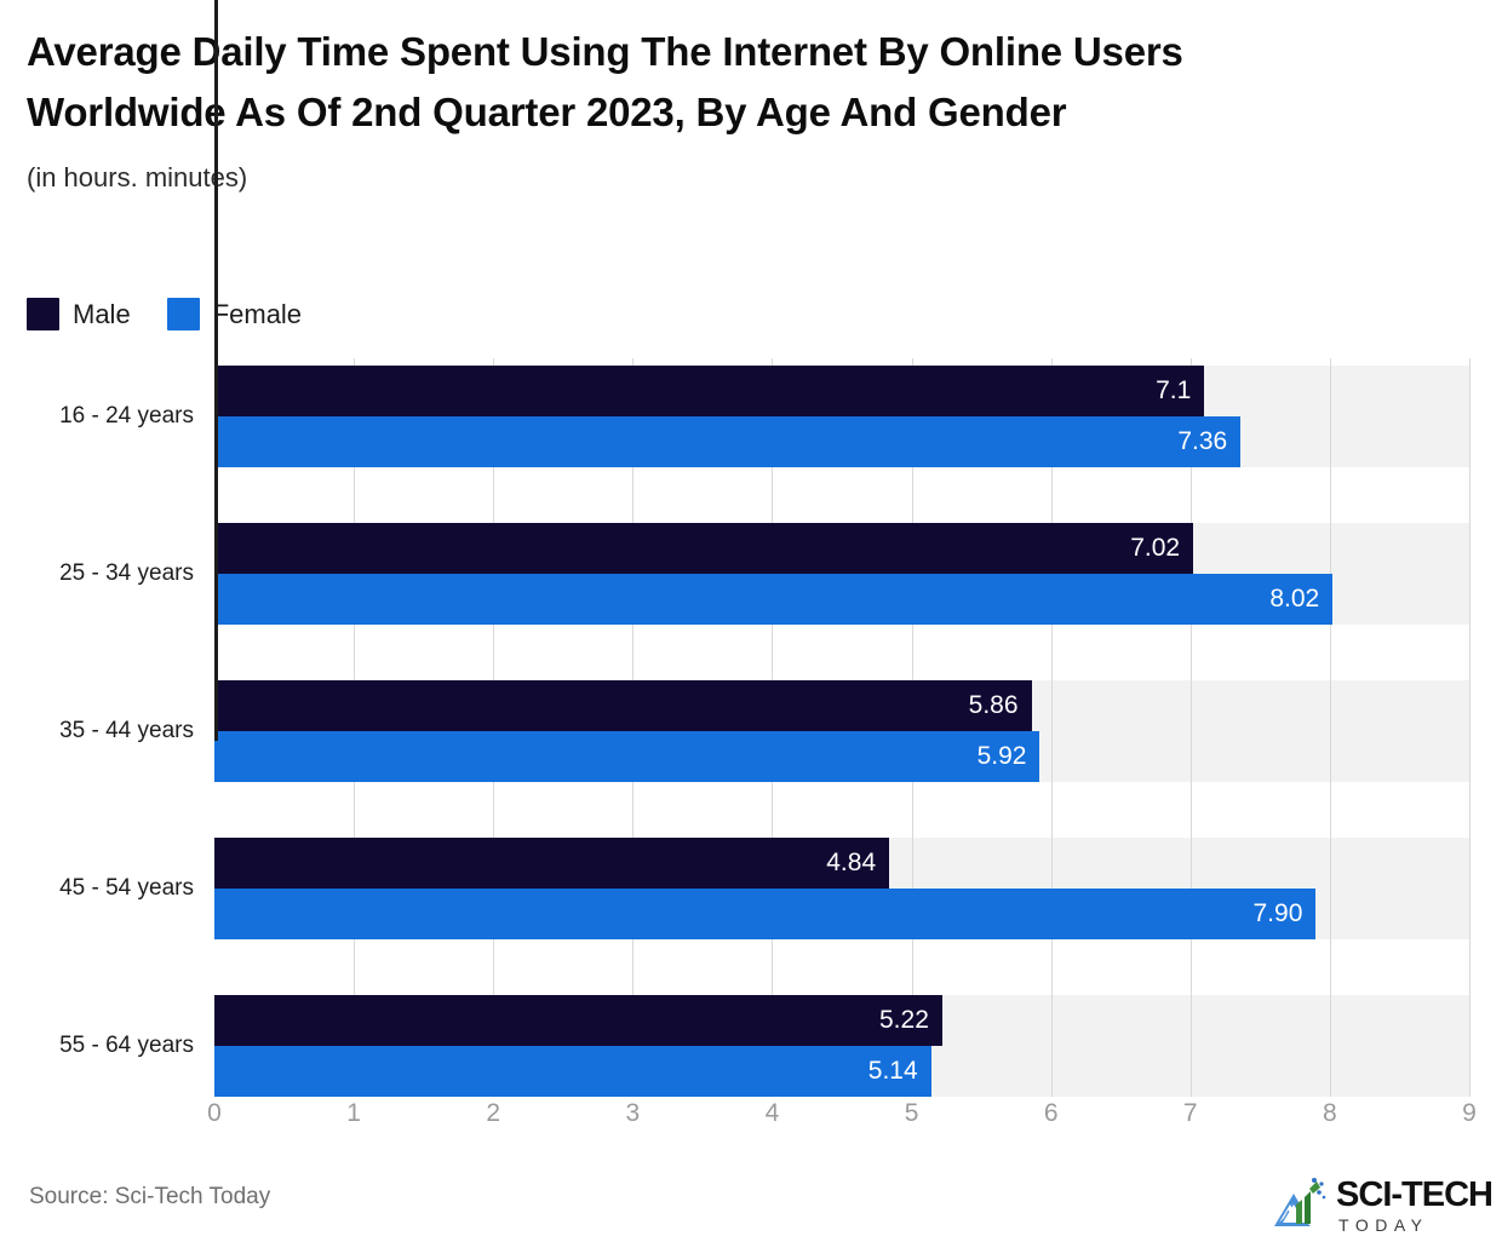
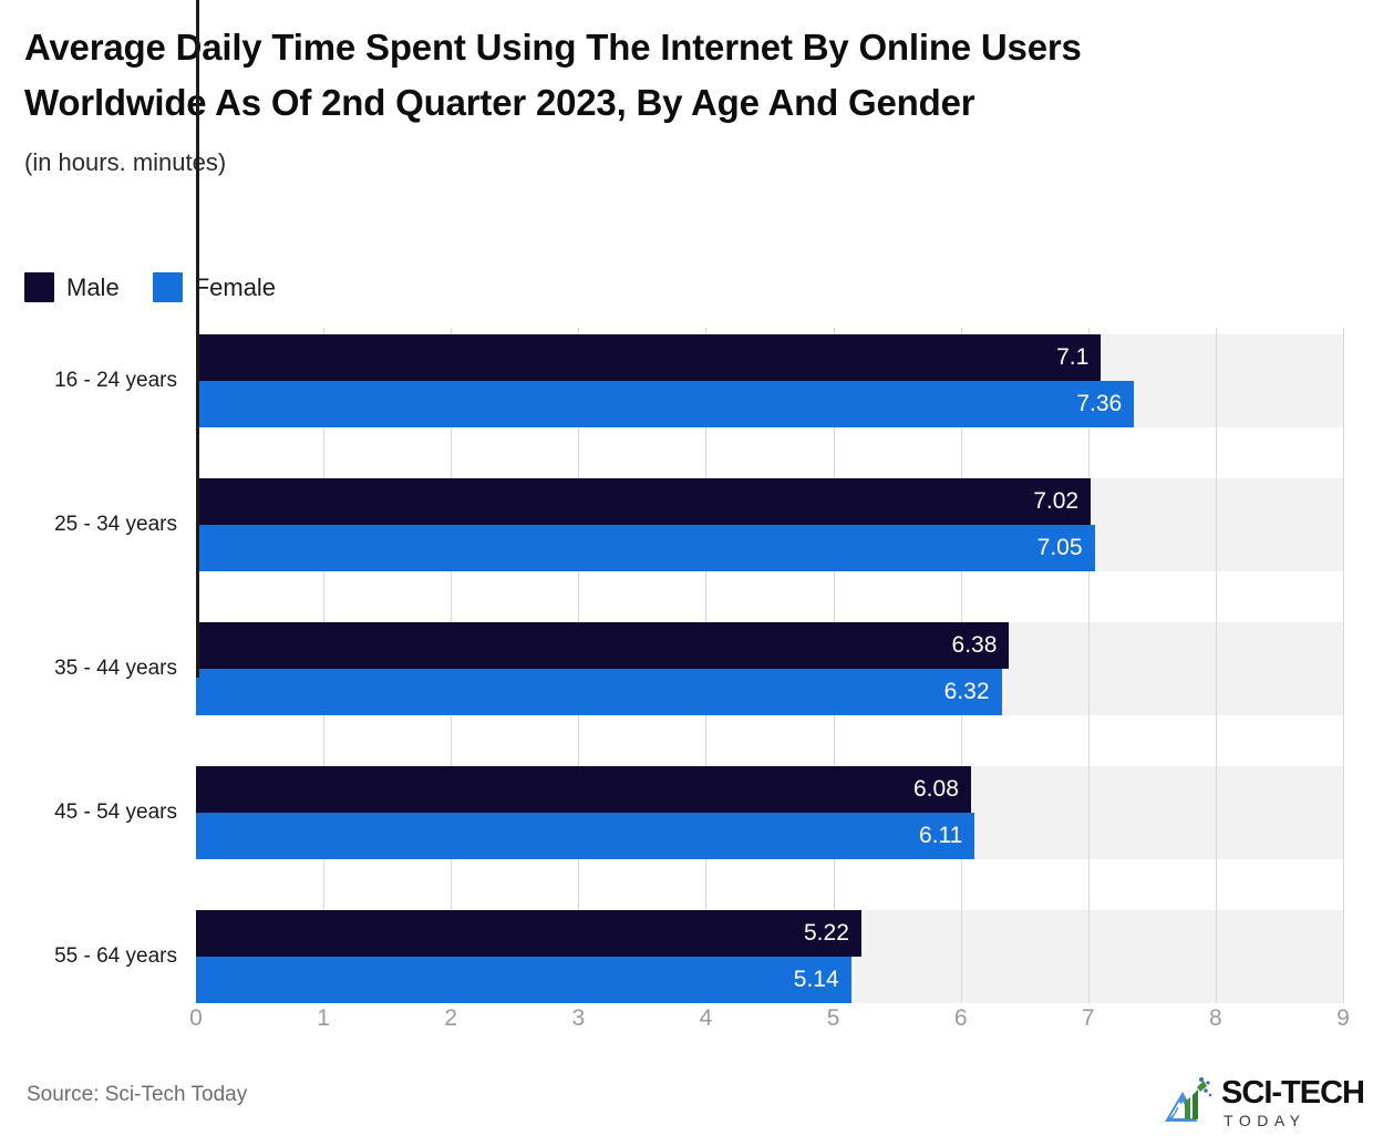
Female/25 - 34 years: 8.02 -> 7.05
Male/35 - 44 years: 5.86 -> 6.38
Female/35 - 44 years: 5.92 -> 6.32
Male/45 - 54 years: 4.84 -> 6.08
Female/45 - 54 years: 7.90 -> 6.11
